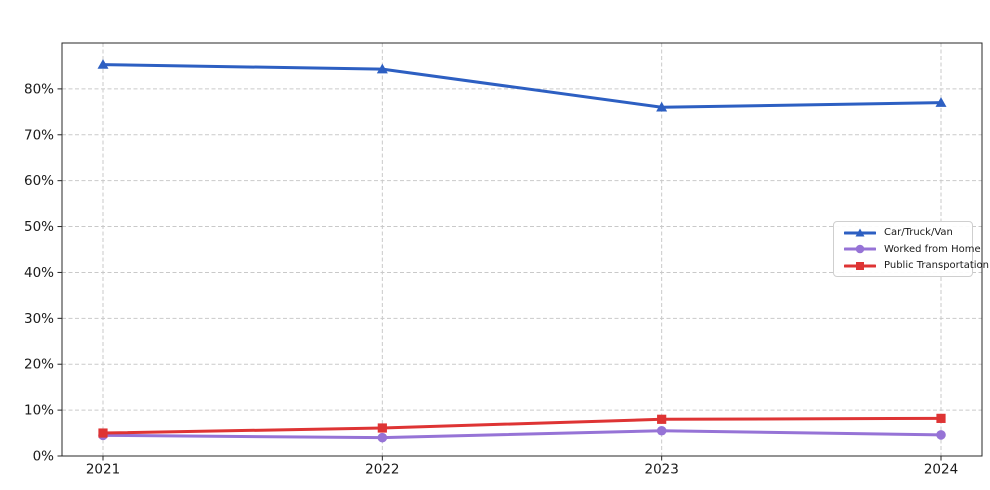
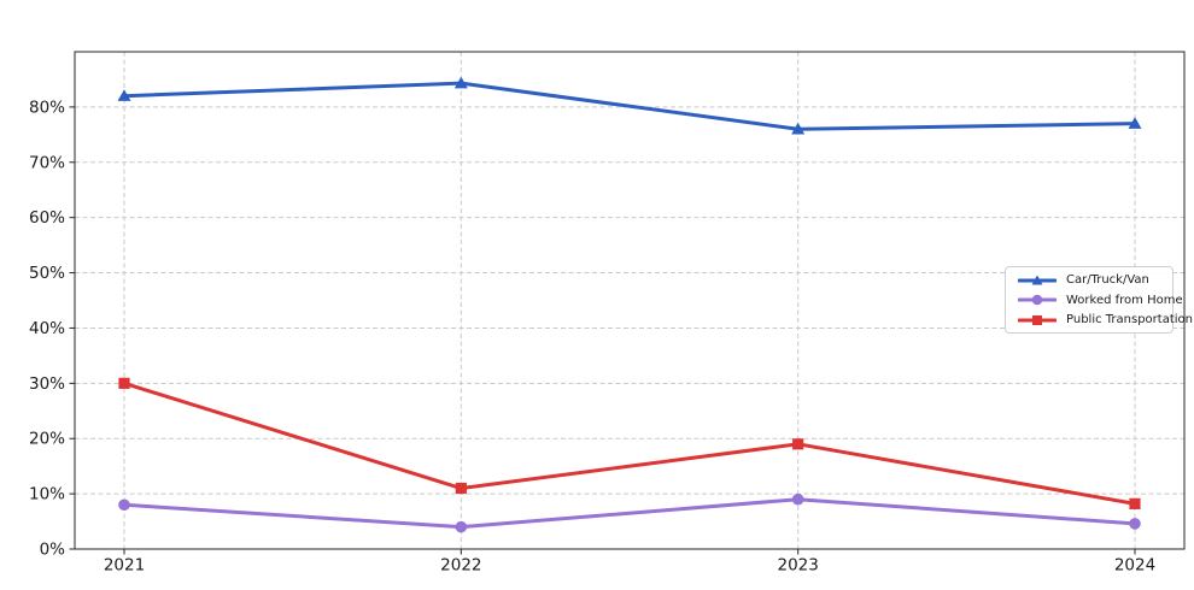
Car/Truck/Van/2021: 85% -> 82%
Worked from Home/2021: 4% -> 8%
Public Transportation/2021: 5% -> 30%
Public Transportation/2022: 6% -> 11%
Worked from Home/2023: 6% -> 9%
Public Transportation/2023: 8% -> 19%
